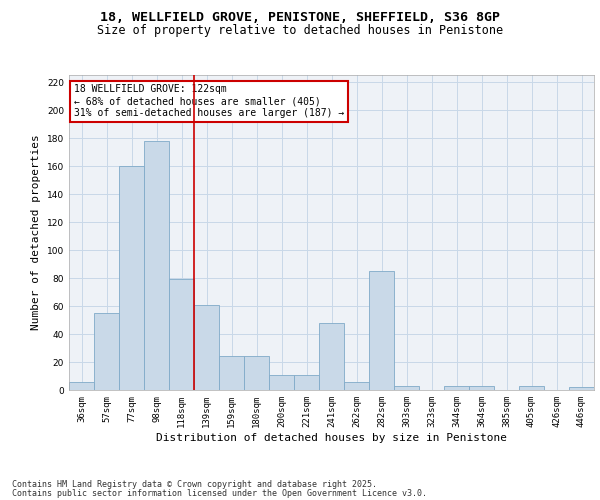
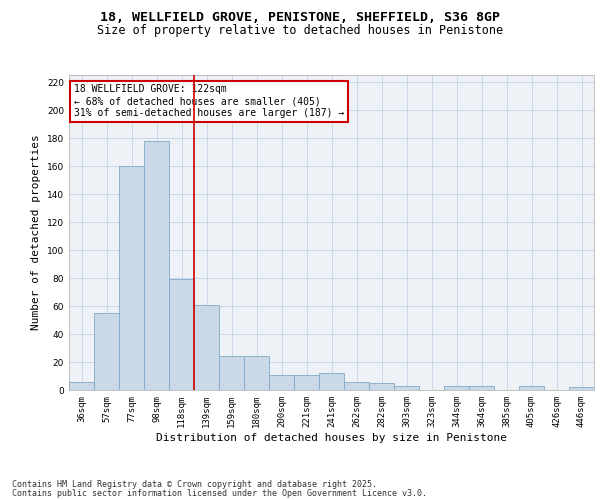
241sqm: 48 -> 12
282sqm: 85 -> 5
